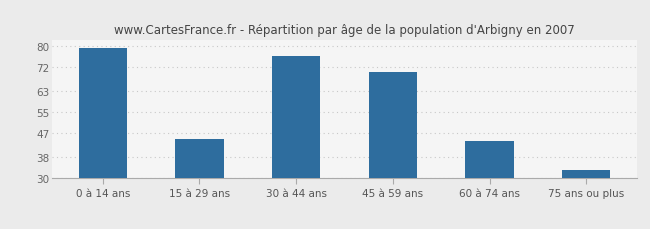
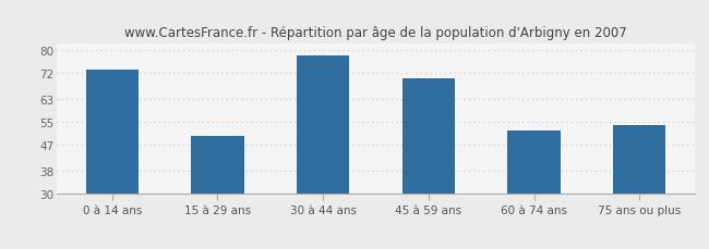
0 à 14 ans: 79 -> 73
15 à 29 ans: 45 -> 50
30 à 44 ans: 76 -> 78
60 à 74 ans: 44 -> 52
75 ans ou plus: 33 -> 54
